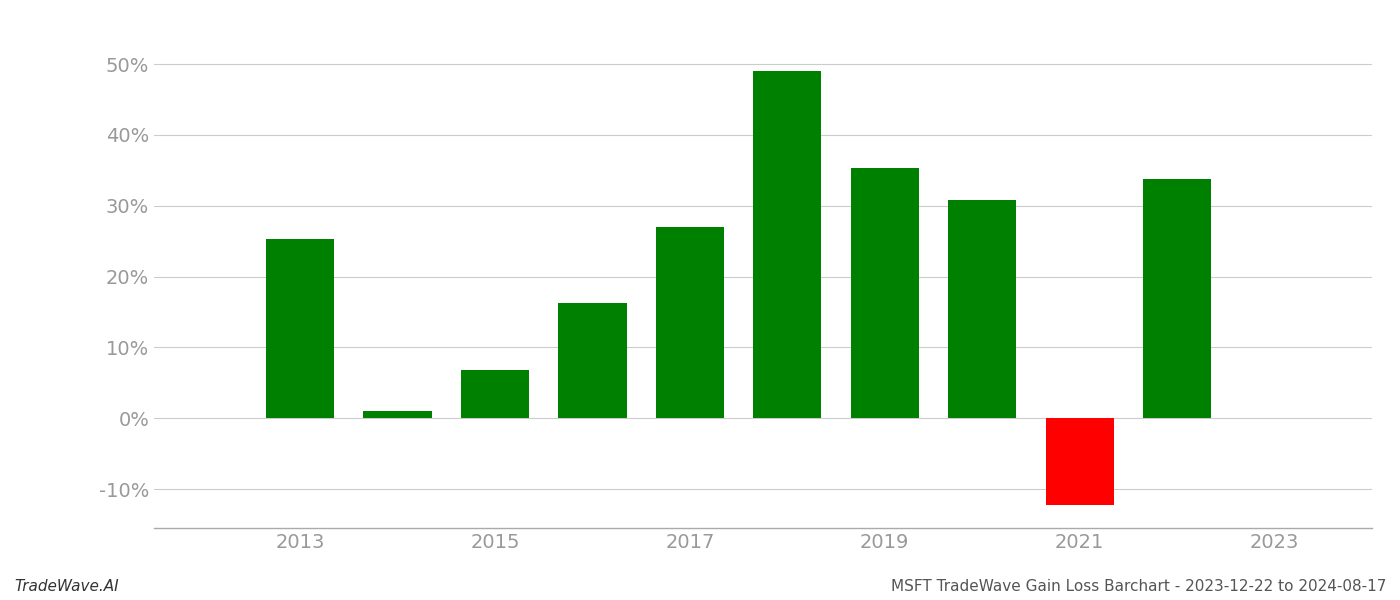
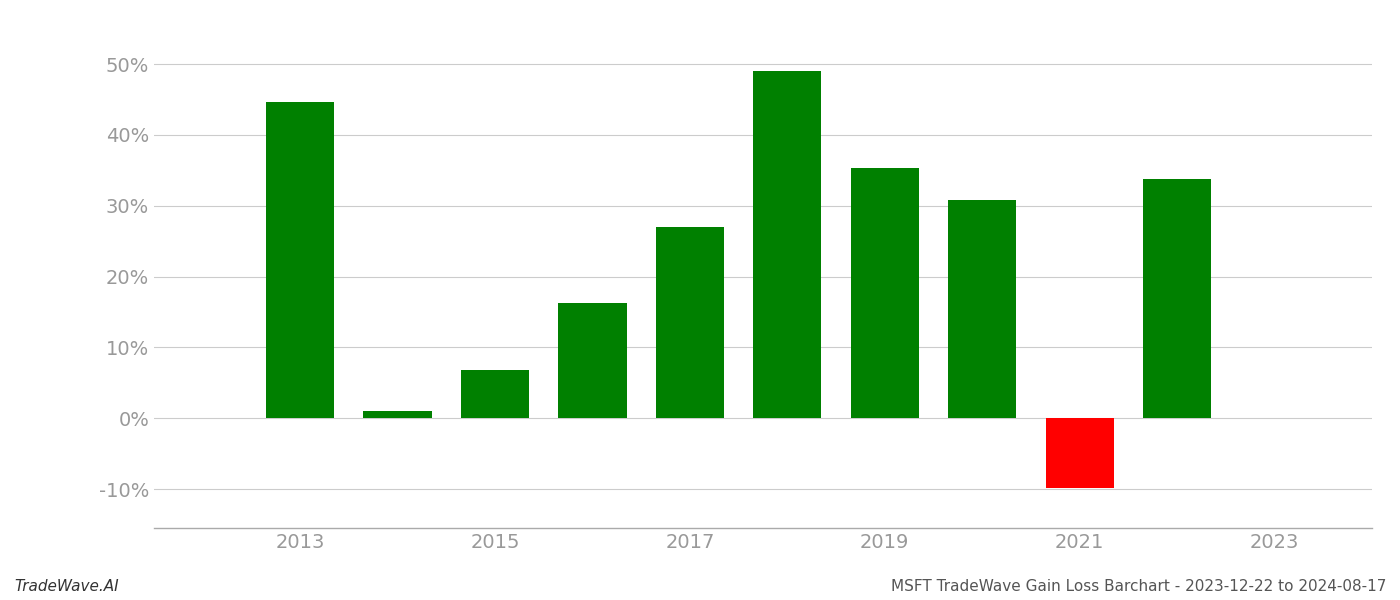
2013: 25.3% -> 44.6%
2021: -12.2% -> -9.8%
